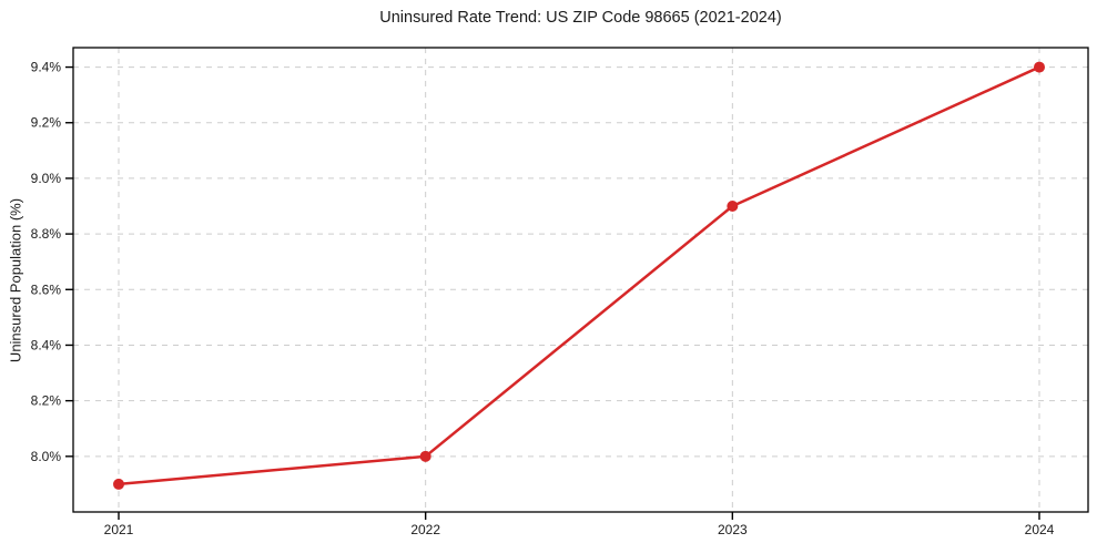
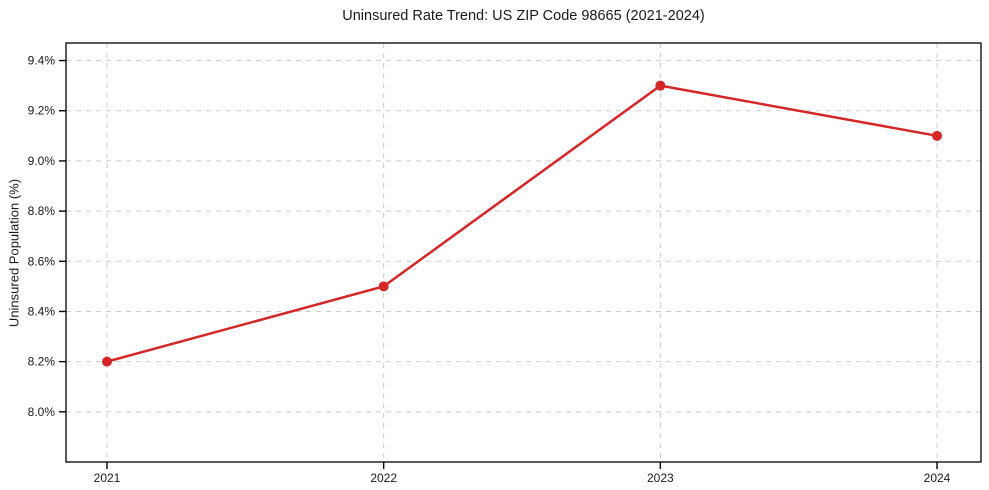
2021: 7.9% -> 8.2%
2022: 8.0% -> 8.5%
2023: 8.9% -> 9.3%
2024: 9.4% -> 9.1%
